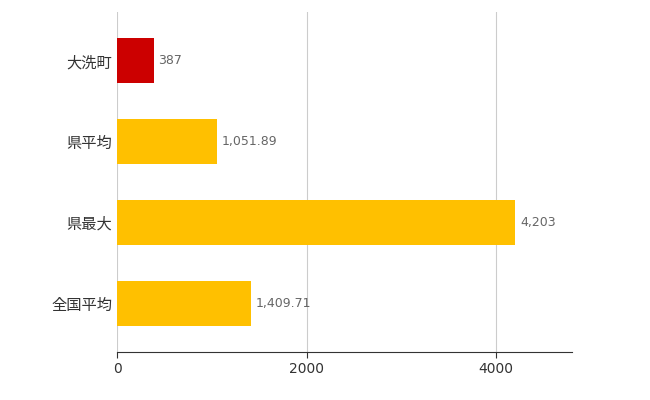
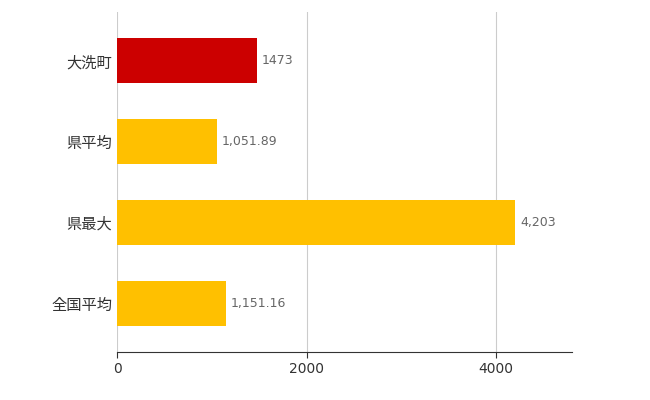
大洗町: 387 -> 1473
全国平均: 1,409.71 -> 1,151.16
